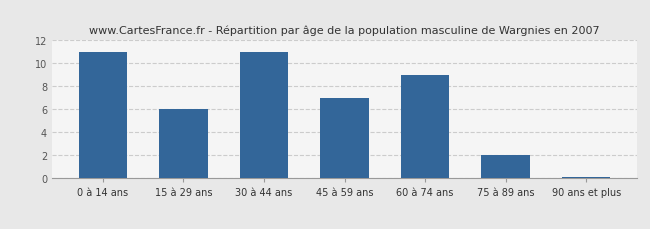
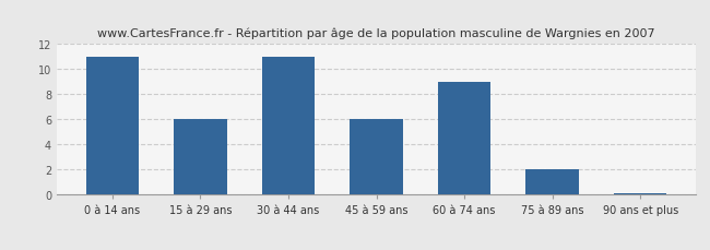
45 à 59 ans: 7.0 -> 6.0
